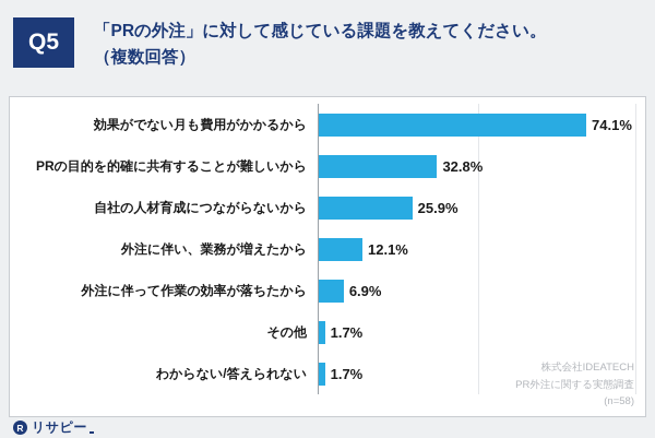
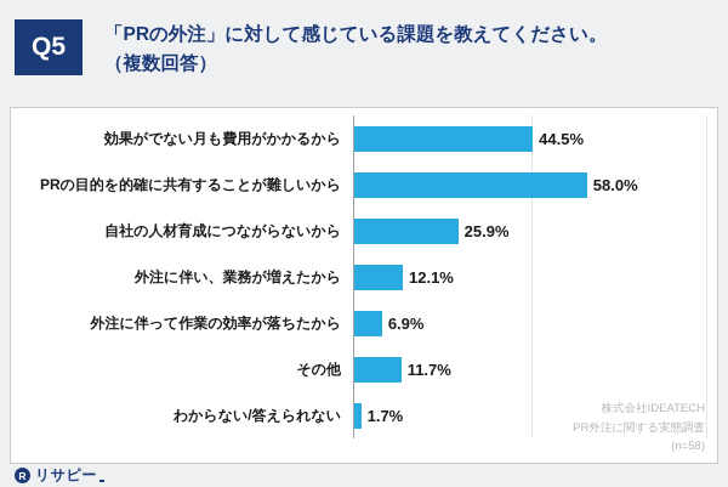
効果がでない月も費用がかかるから: 74.1% -> 44.5%
PRの目的を的確に共有することが難しいから: 32.8% -> 58.0%
その他: 1.7% -> 11.7%
